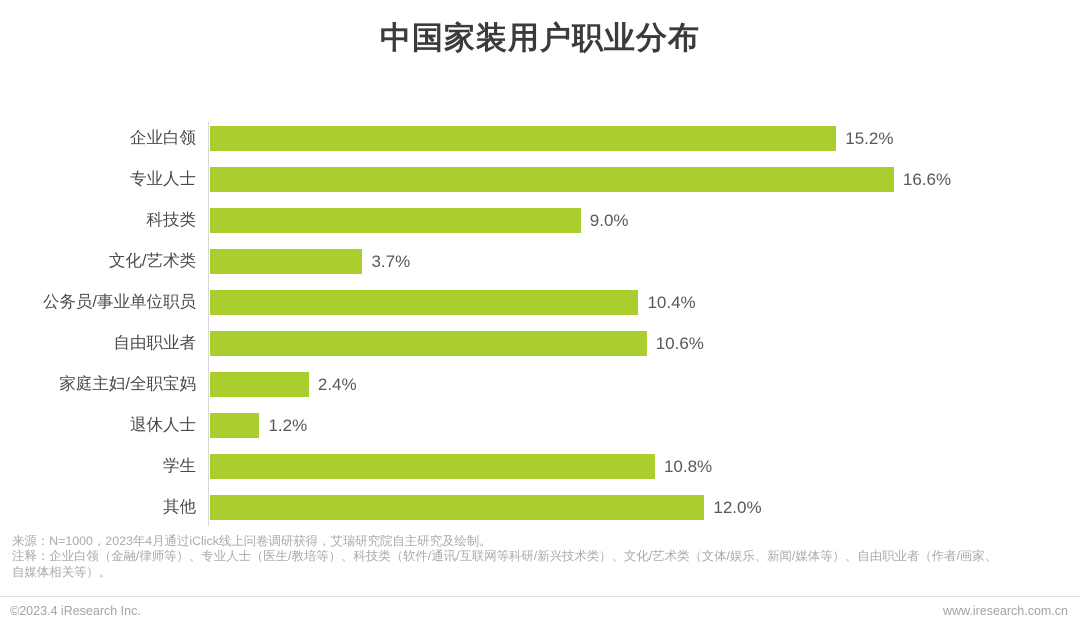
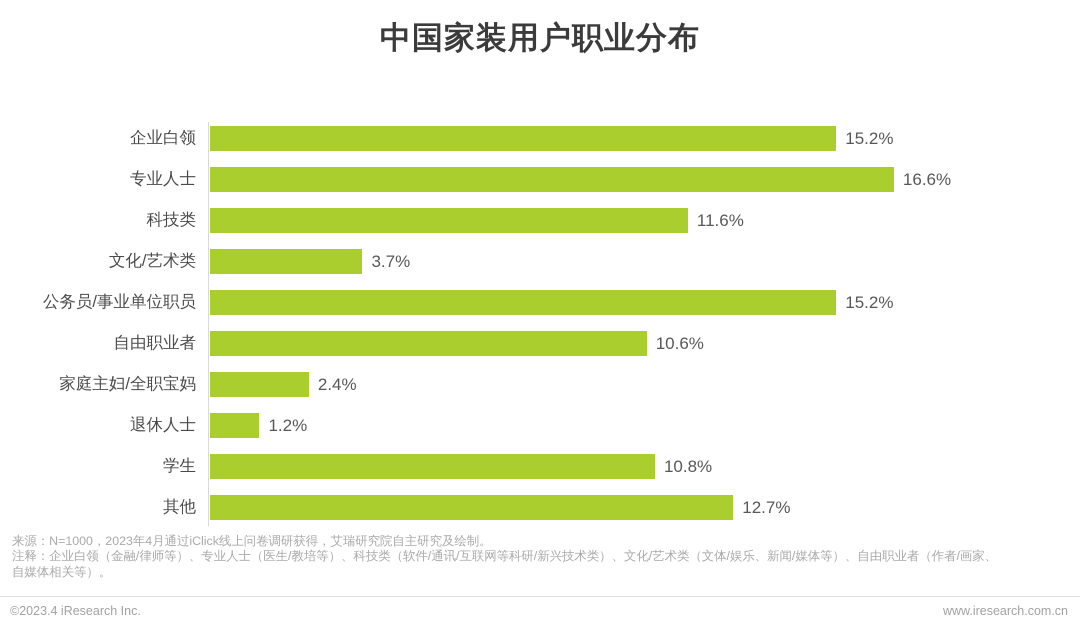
科技类: 9.0% -> 11.6%
公务员/事业单位职员: 10.4% -> 15.2%
其他: 12.0% -> 12.7%
